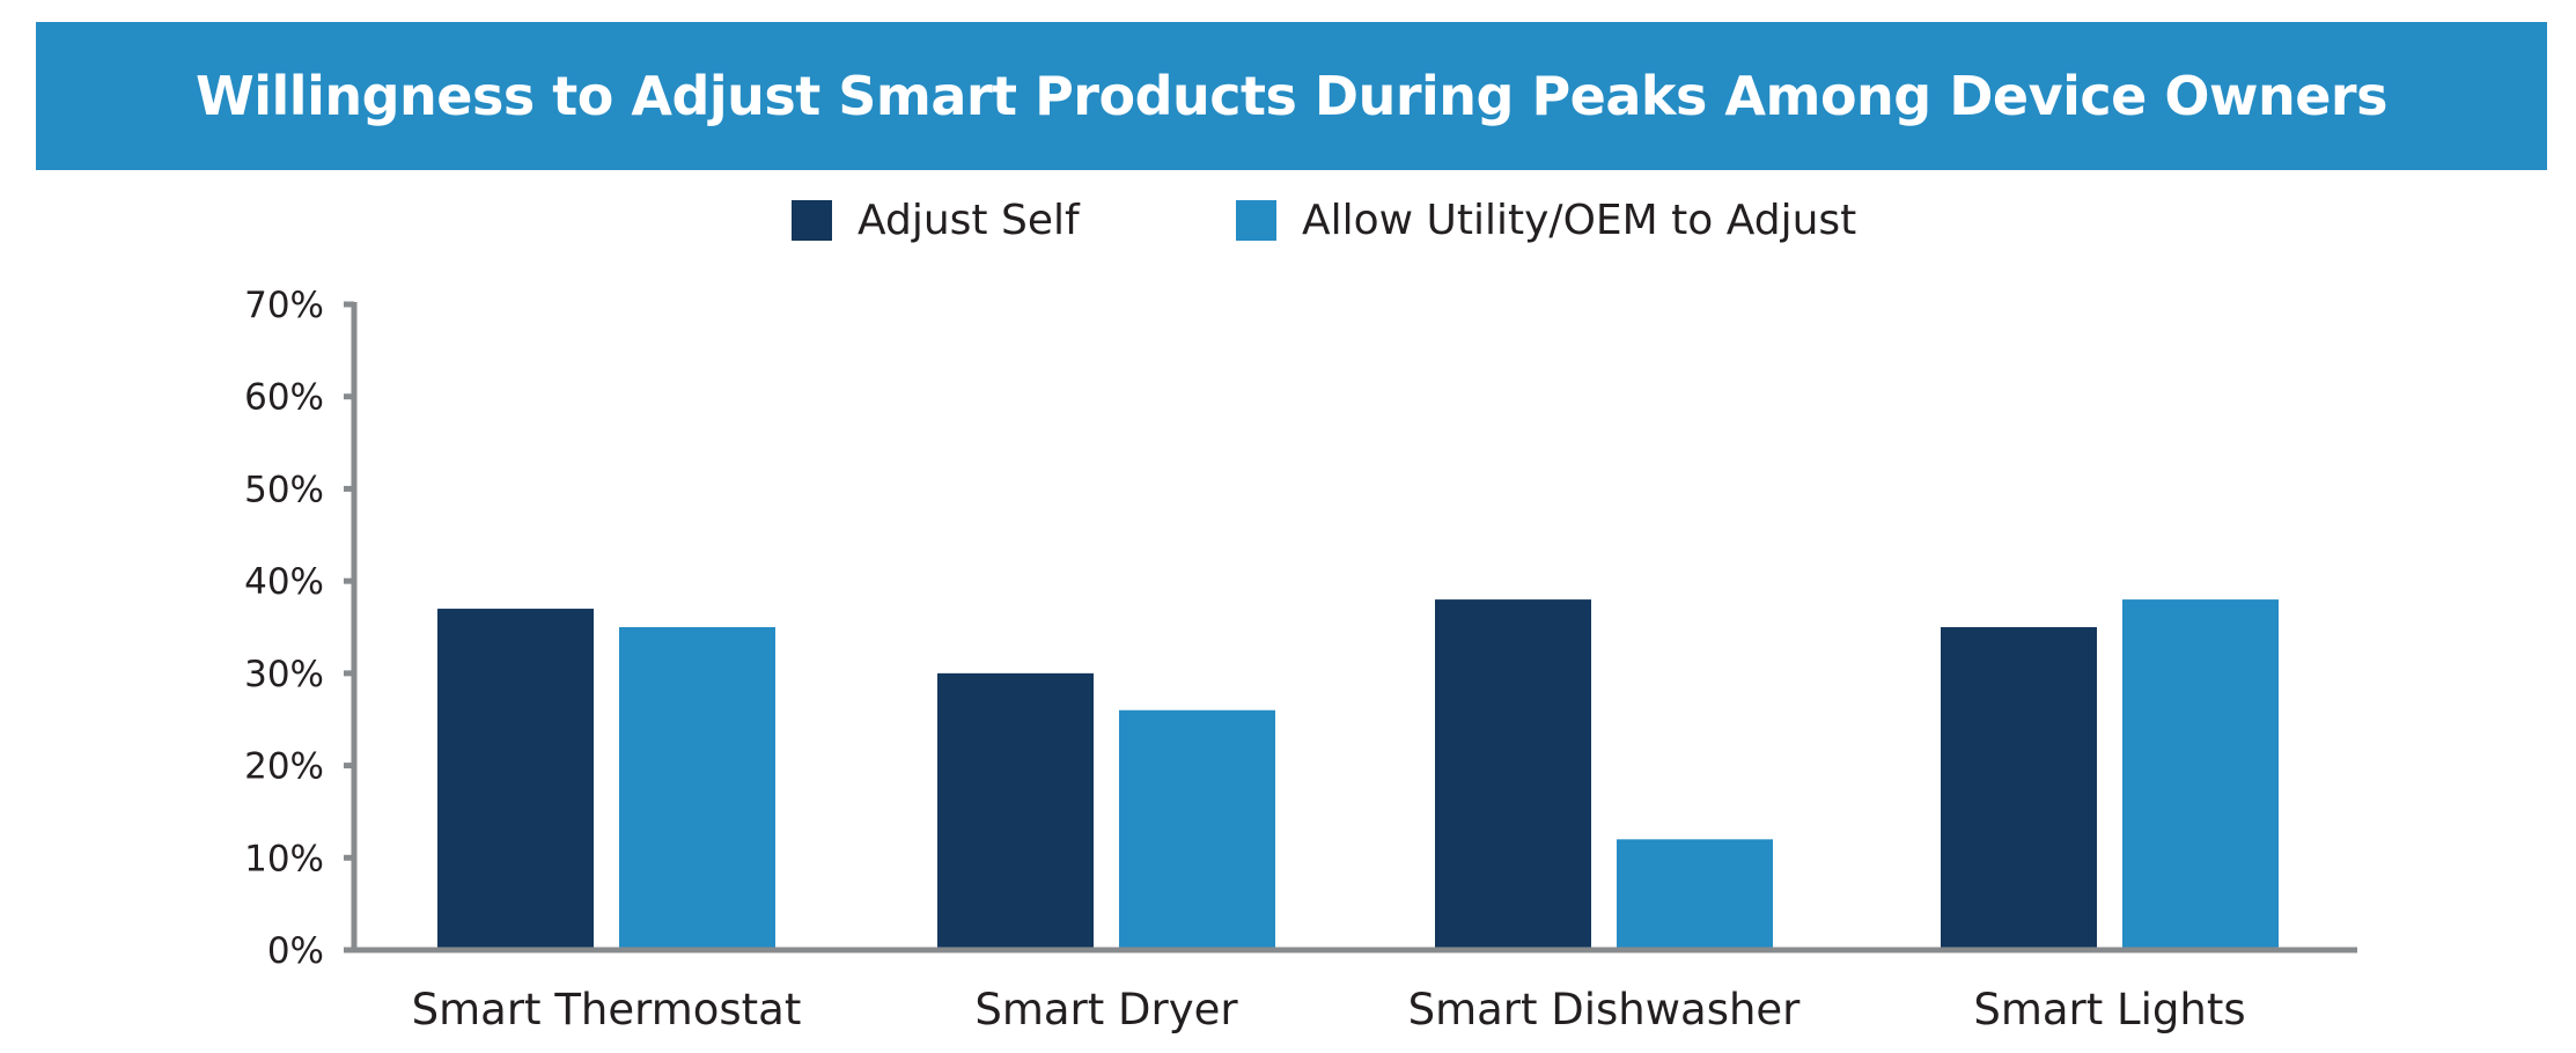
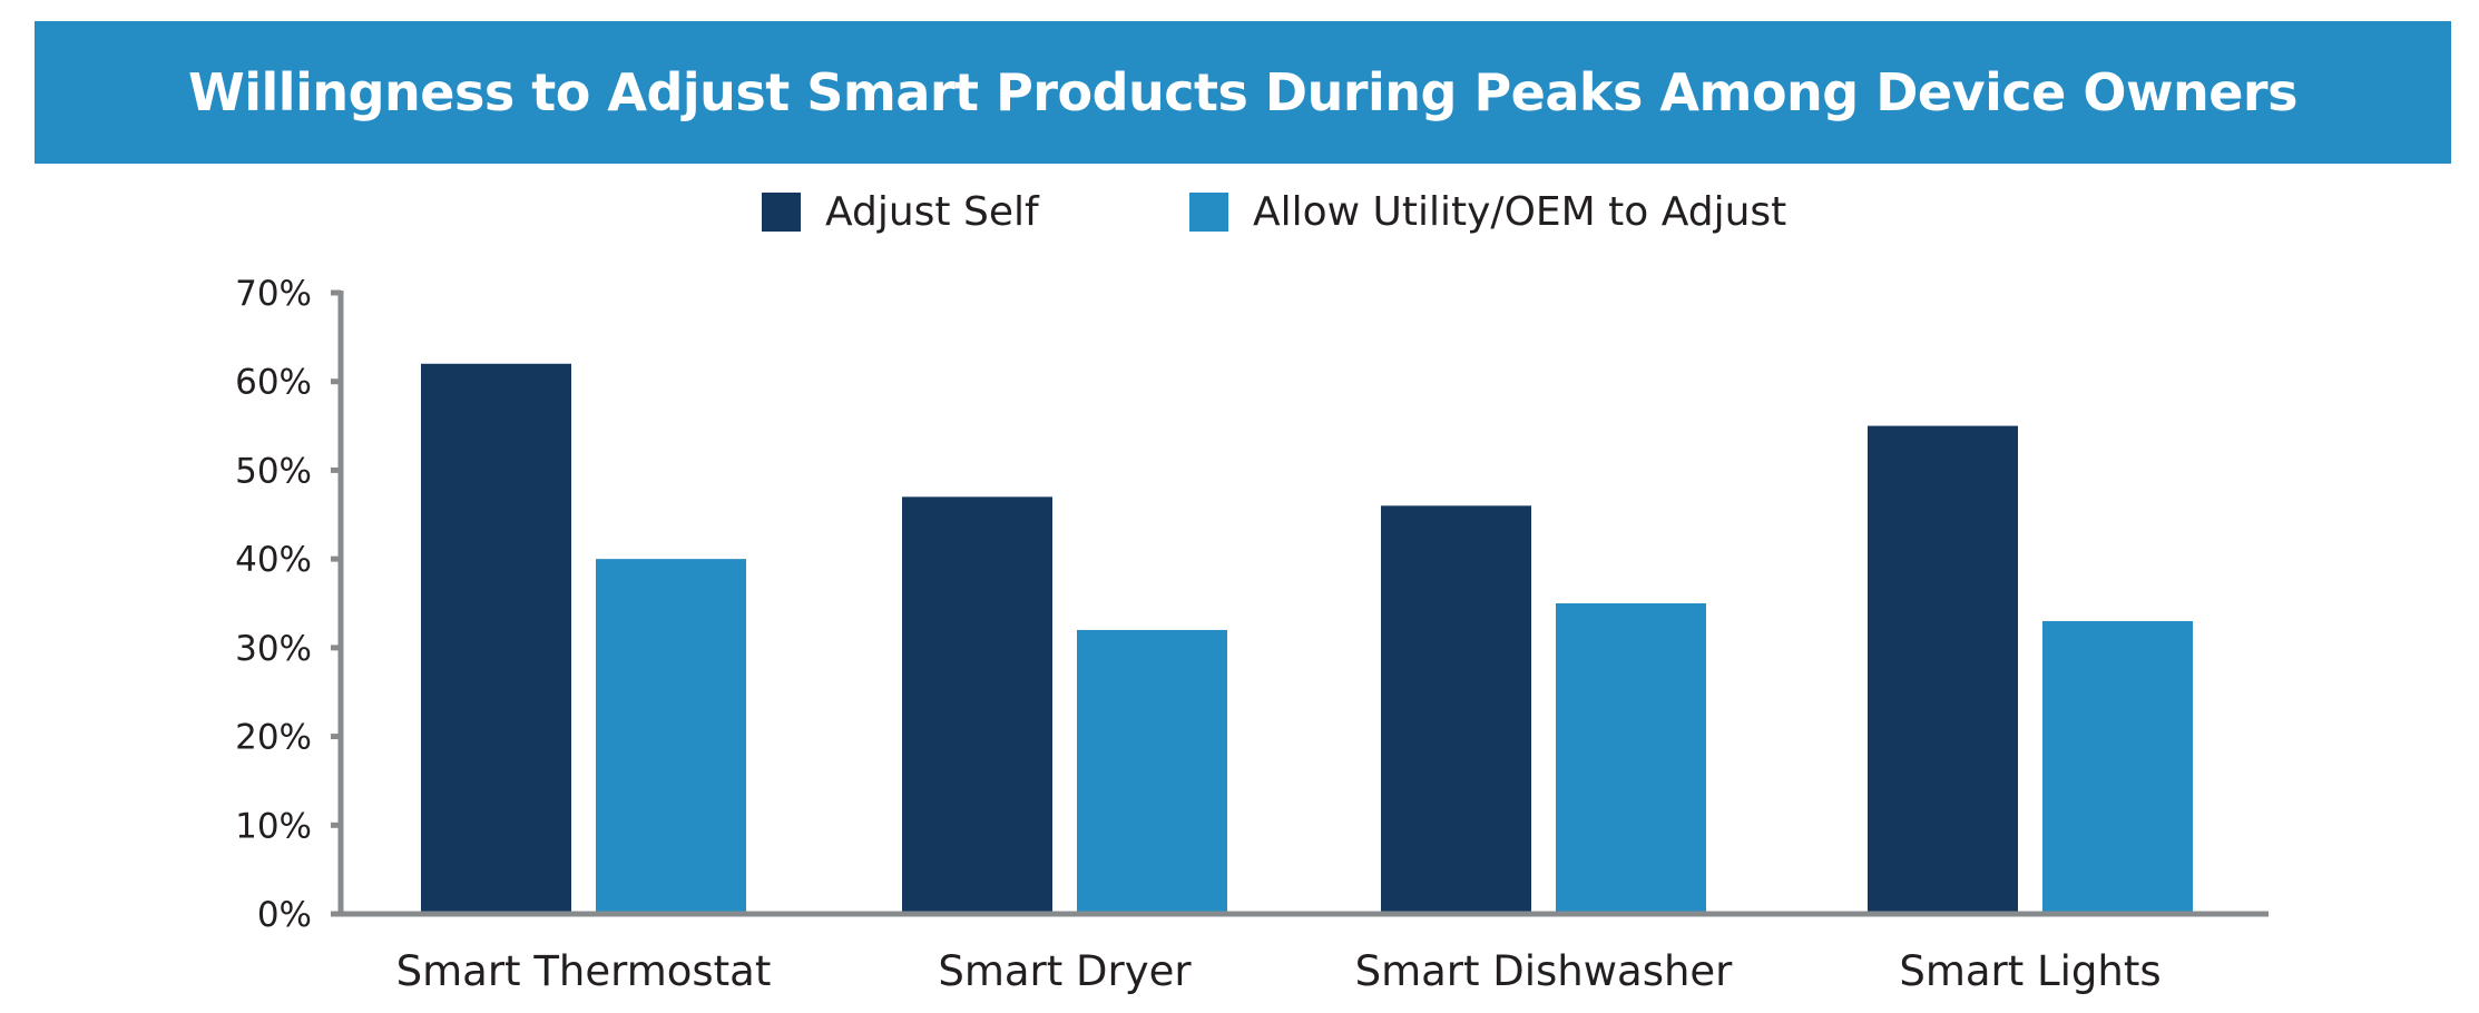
Adjust Self/Smart Thermostat: 37% -> 62%
Allow Utility/OEM to Adjust/Smart Thermostat: 35% -> 40%
Adjust Self/Smart Dryer: 30% -> 47%
Allow Utility/OEM to Adjust/Smart Dryer: 26% -> 32%
Adjust Self/Smart Dishwasher: 38% -> 46%
Allow Utility/OEM to Adjust/Smart Dishwasher: 12% -> 35%
Adjust Self/Smart Lights: 35% -> 55%
Allow Utility/OEM to Adjust/Smart Lights: 38% -> 33%
